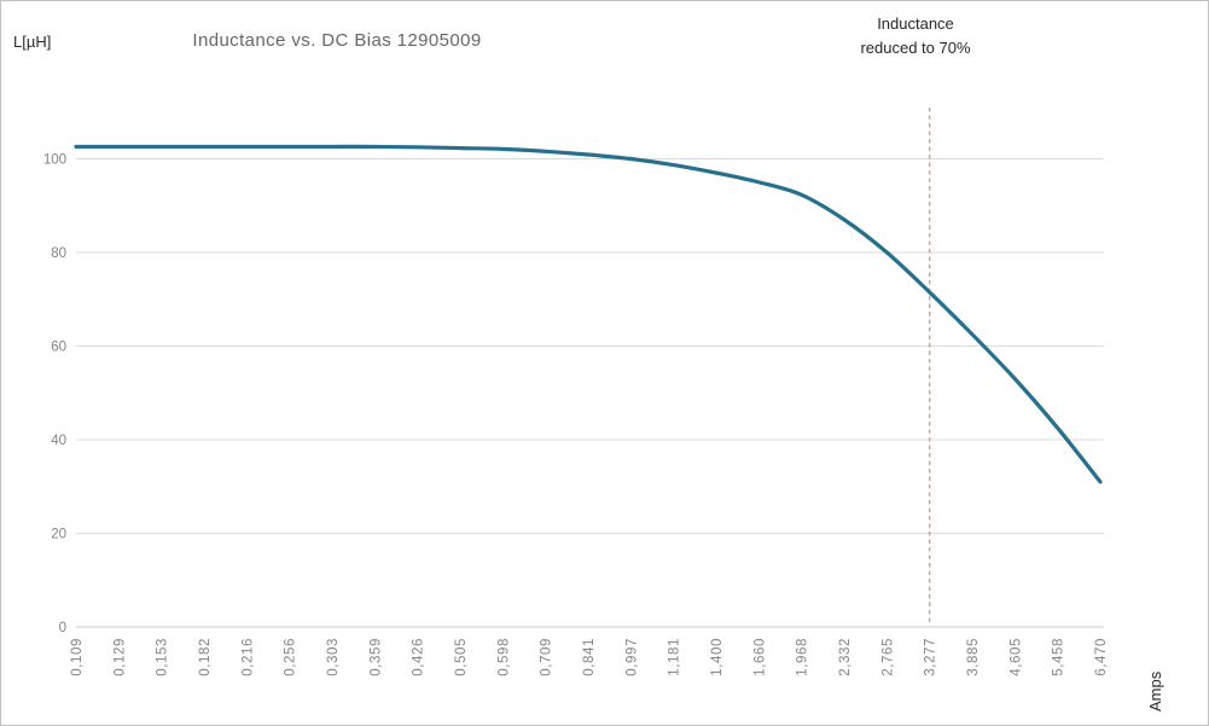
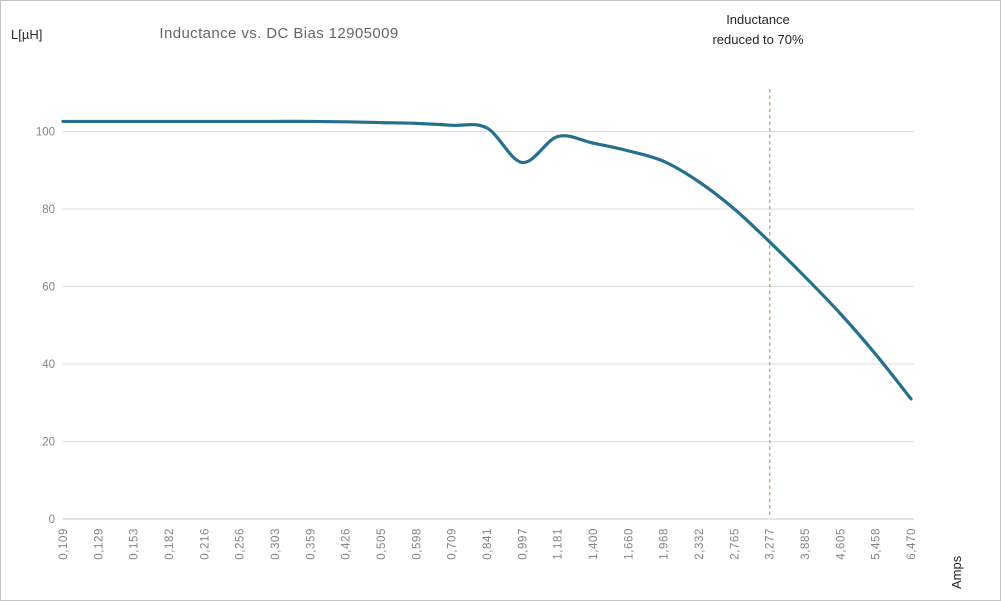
0,997: 100 -> 92
